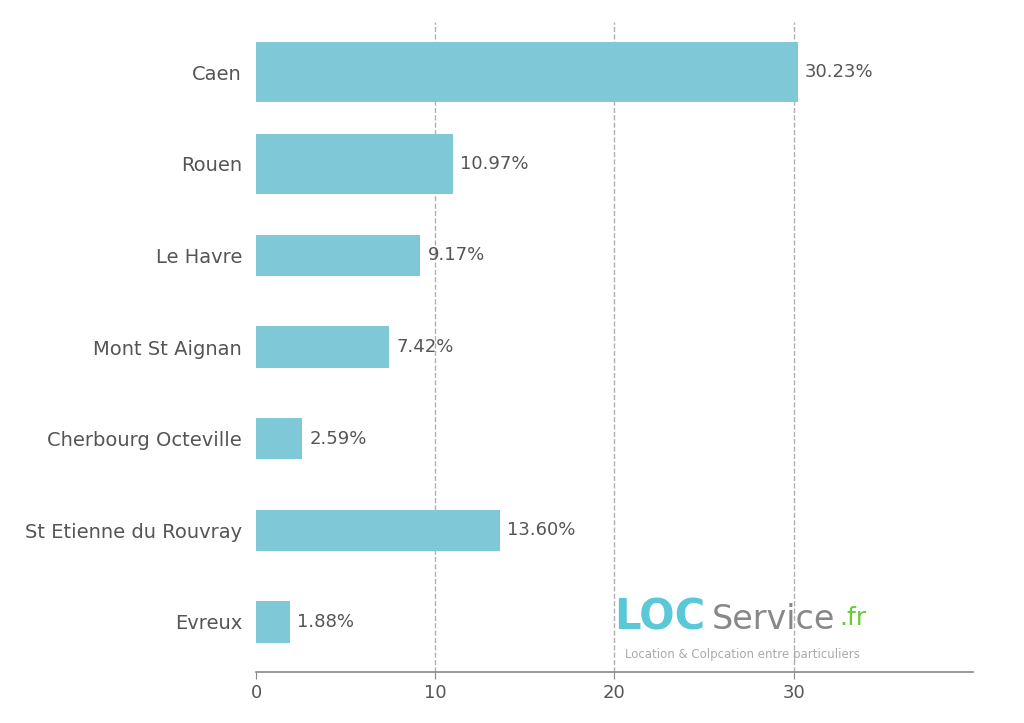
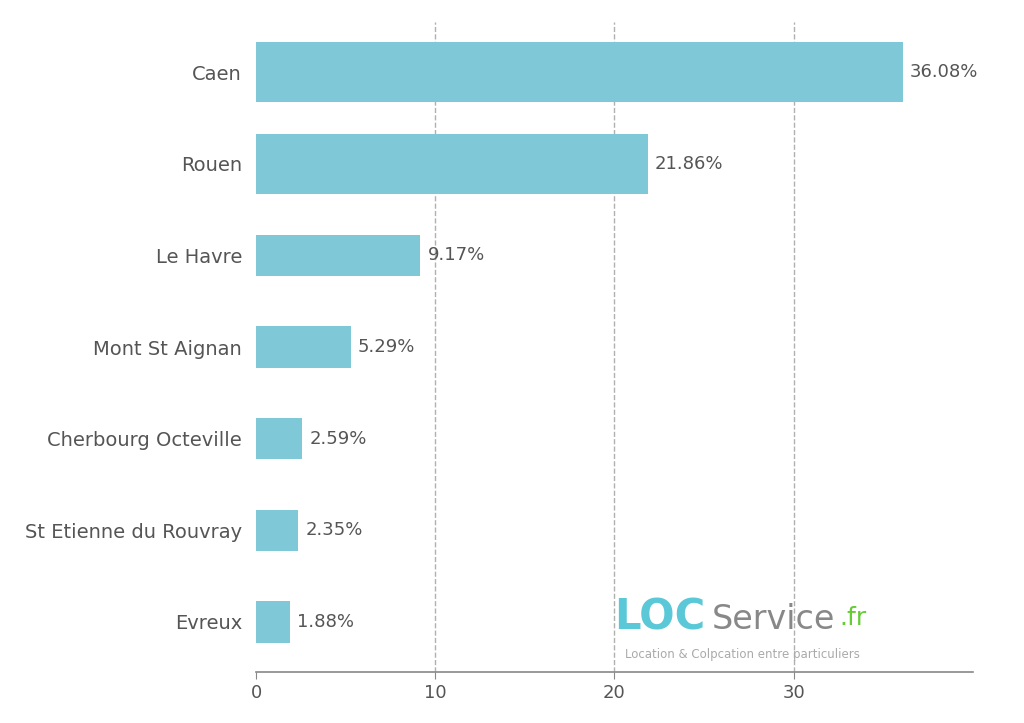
Caen: 30.23% -> 36.08%
Rouen: 10.97% -> 21.86%
Mont St Aignan: 7.42% -> 5.29%
St Etienne du Rouvray: 13.60% -> 2.35%
